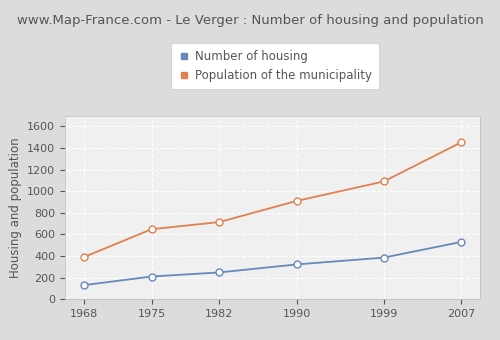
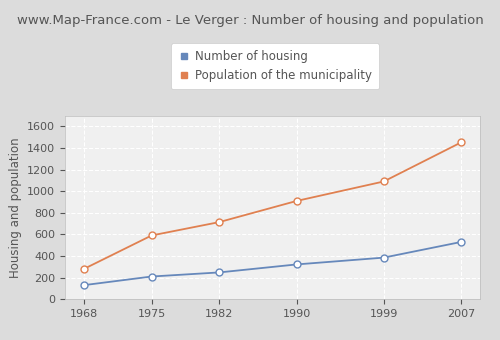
Population of the municipality/1968: 390 -> 280
Population of the municipality/1975: 650 -> 590
